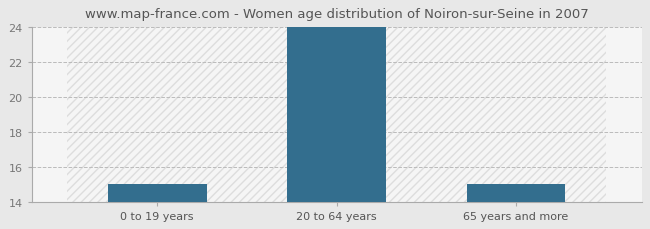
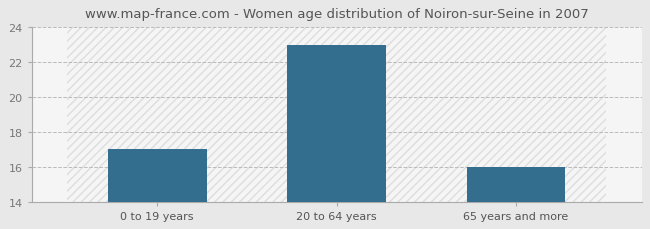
0 to 19 years: 15 -> 17
20 to 64 years: 24 -> 23
65 years and more: 15 -> 16
